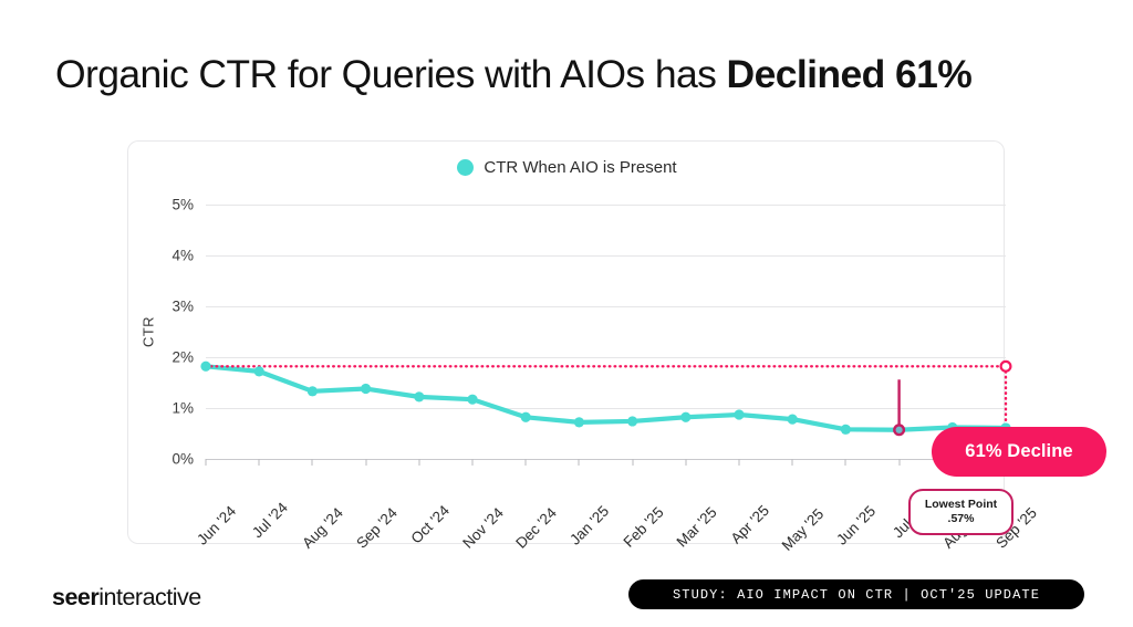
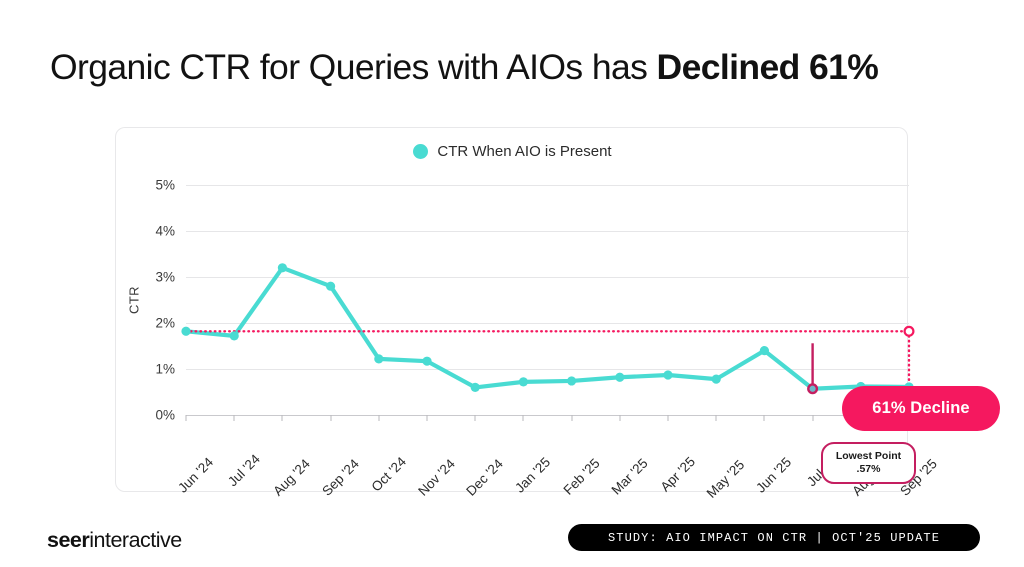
Aug '24: 1.3% -> 3.2%
Sep '24: 1.4% -> 2.8%
Dec '24: 0.8% -> 0.6%
Jun '25: 0.6% -> 1.4%
